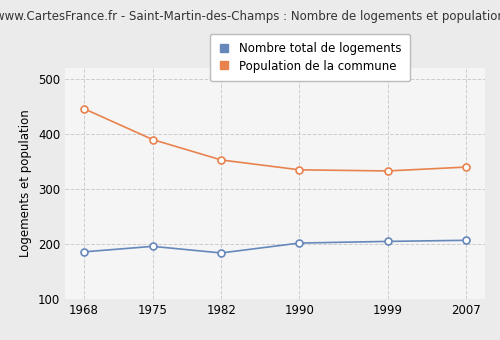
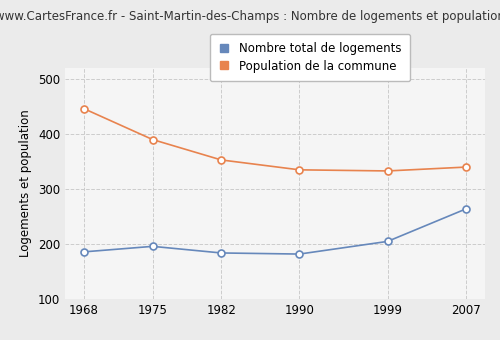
Nombre total de logements/1990: 202 -> 182
Nombre total de logements/2007: 207 -> 264
